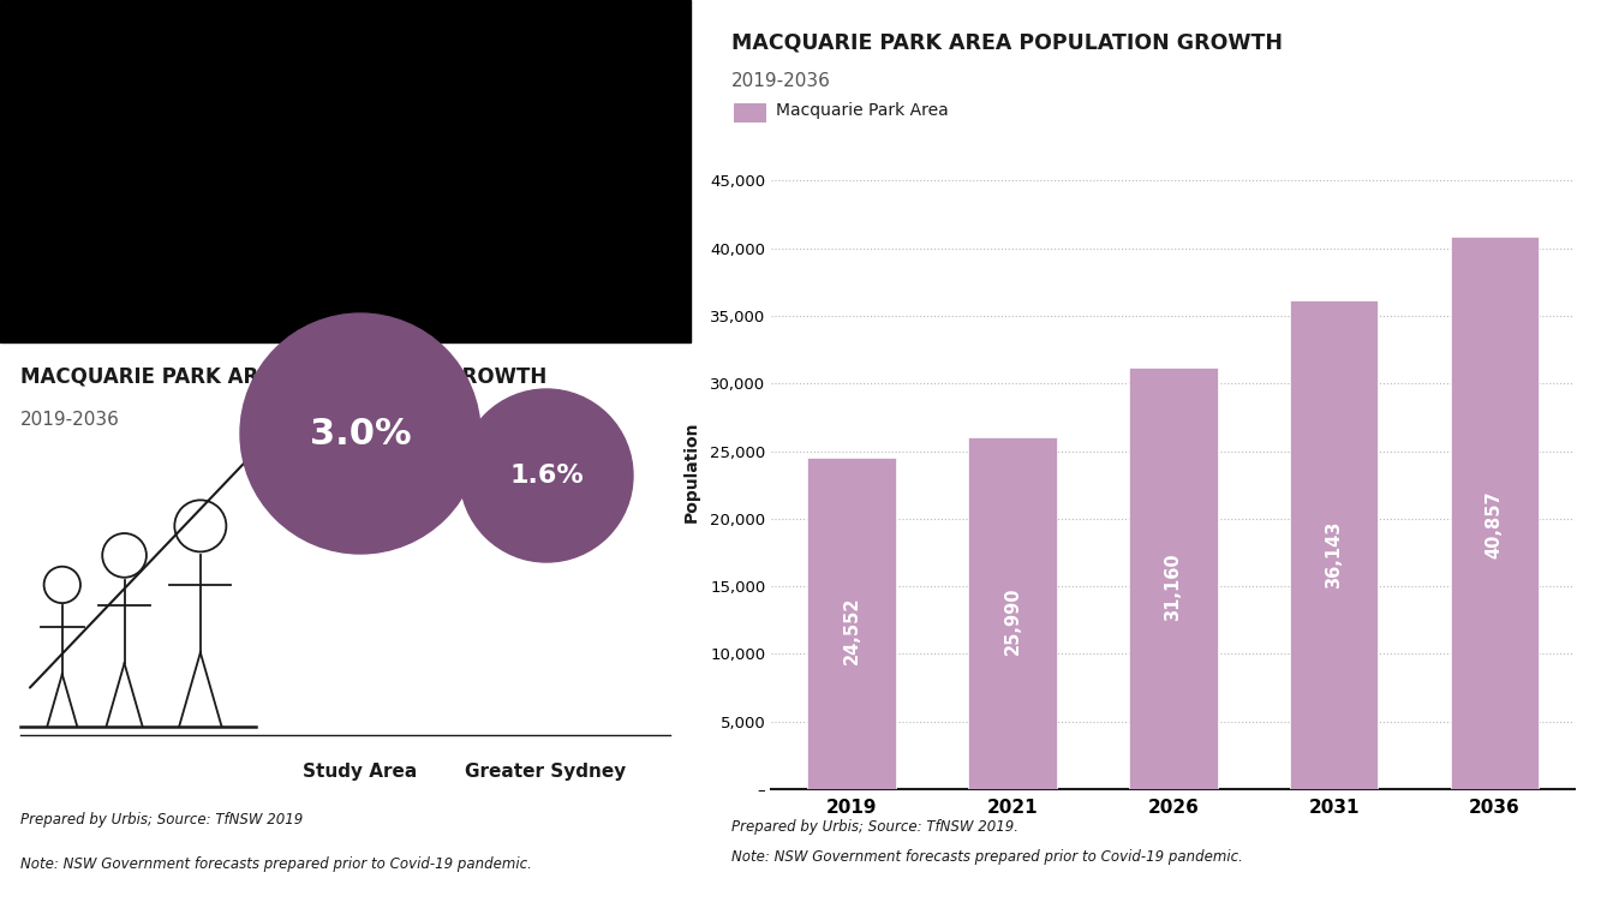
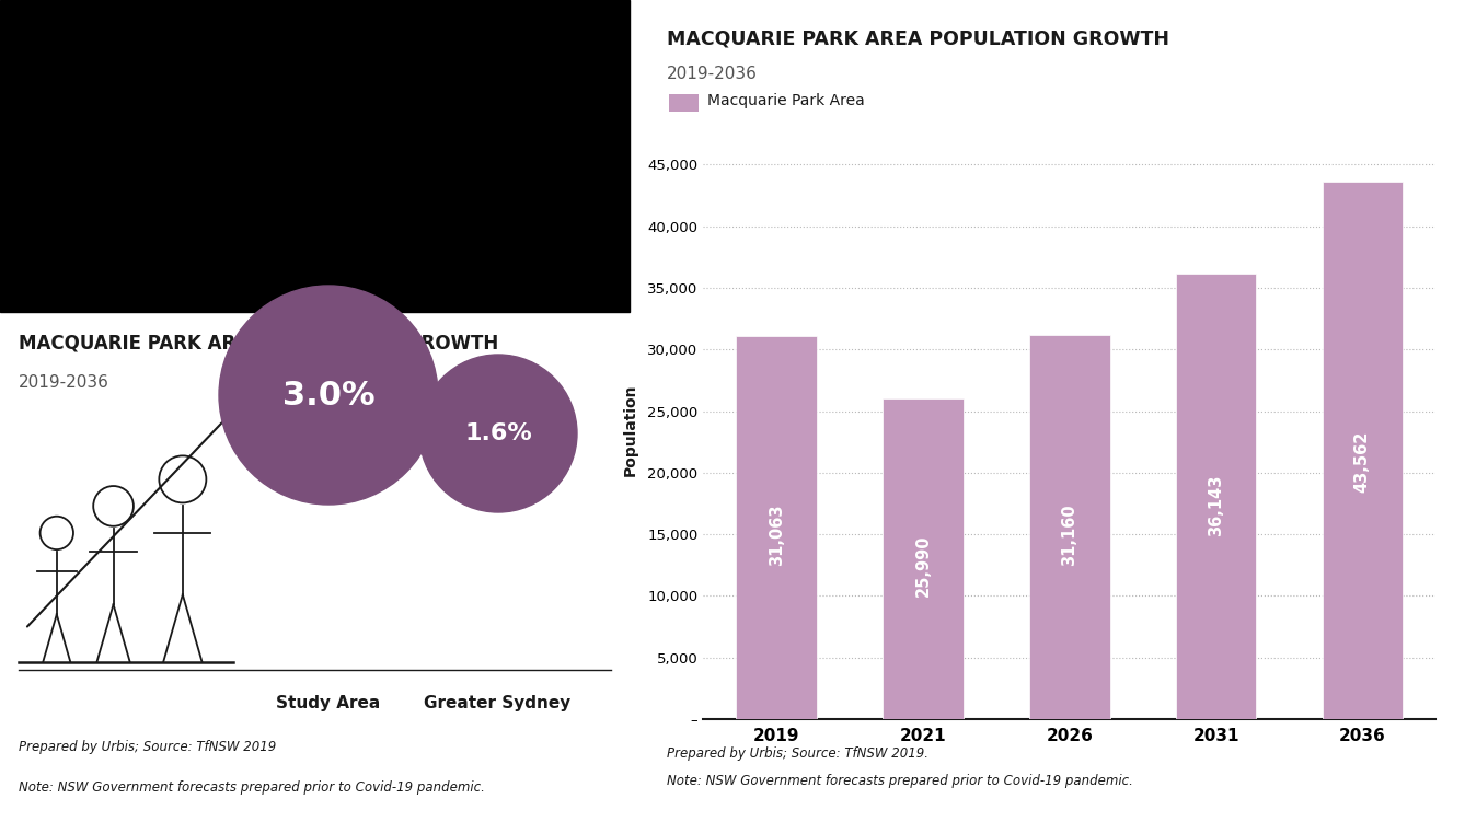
2019: 24,552 -> 31,063
2036: 40,857 -> 43,562
